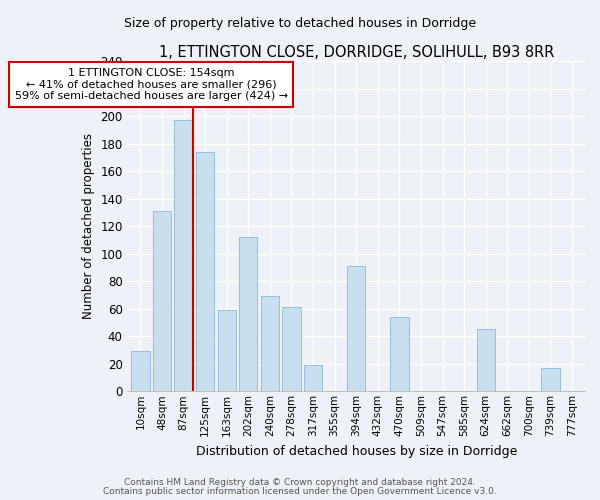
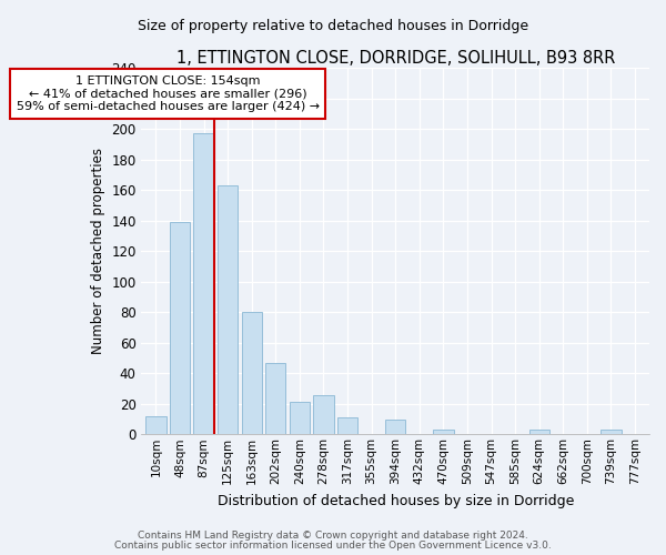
10sqm: 29 -> 12
48sqm: 131 -> 139
125sqm: 174 -> 163
163sqm: 59 -> 80
202sqm: 112 -> 47
240sqm: 69 -> 21
278sqm: 61 -> 26
317sqm: 19 -> 11
394sqm: 91 -> 10
470sqm: 54 -> 3
624sqm: 45 -> 3
739sqm: 17 -> 3
